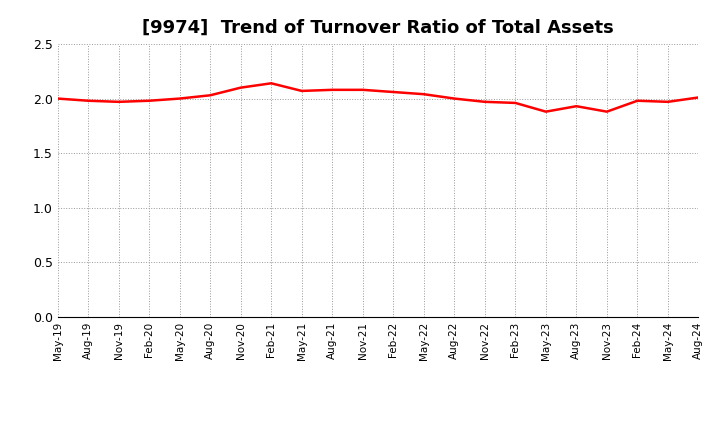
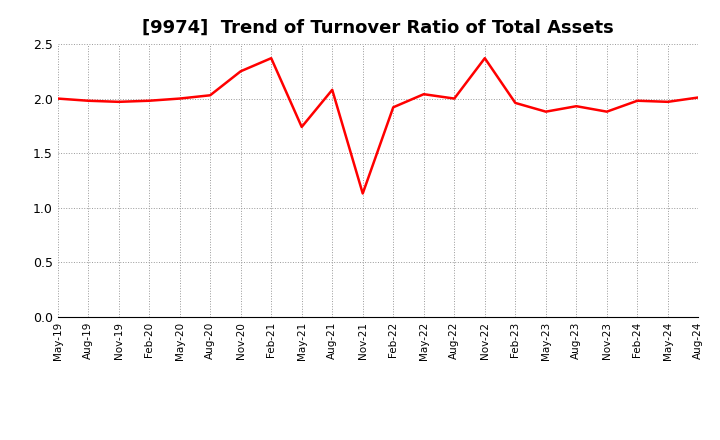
Nov-20: 2.10 -> 2.25
Feb-21: 2.14 -> 2.37
May-21: 2.07 -> 1.74
Nov-21: 2.08 -> 1.13
Feb-22: 2.06 -> 1.92
Nov-22: 1.97 -> 2.37
